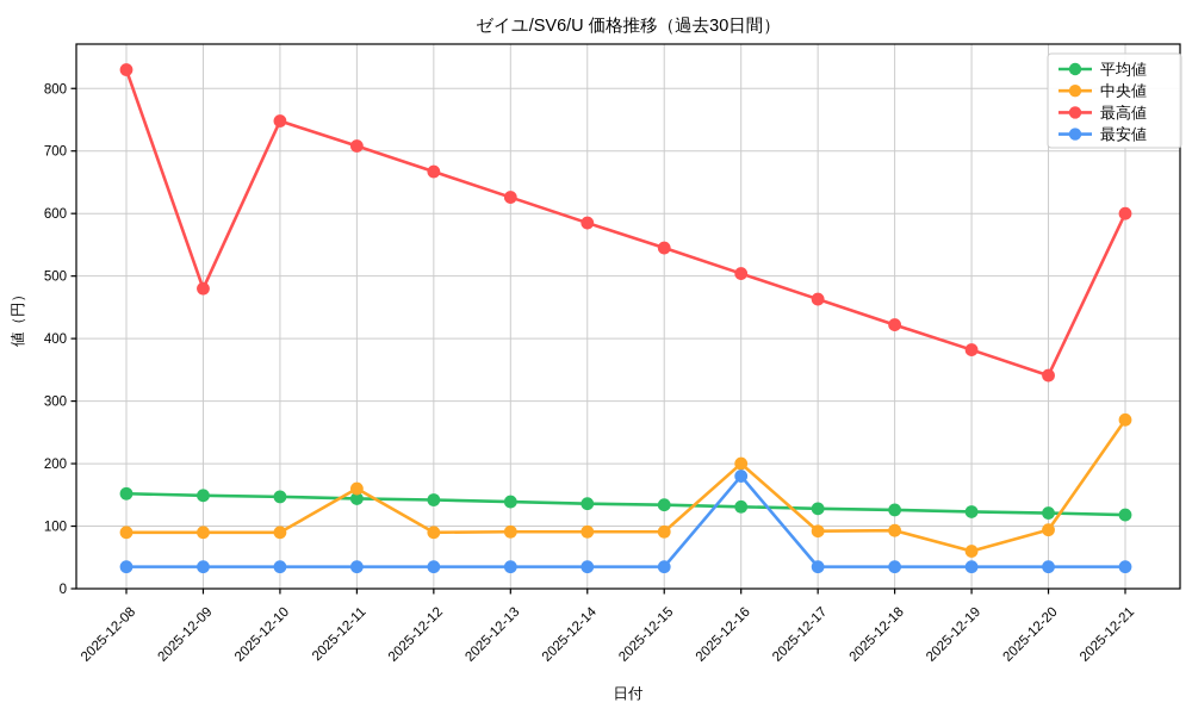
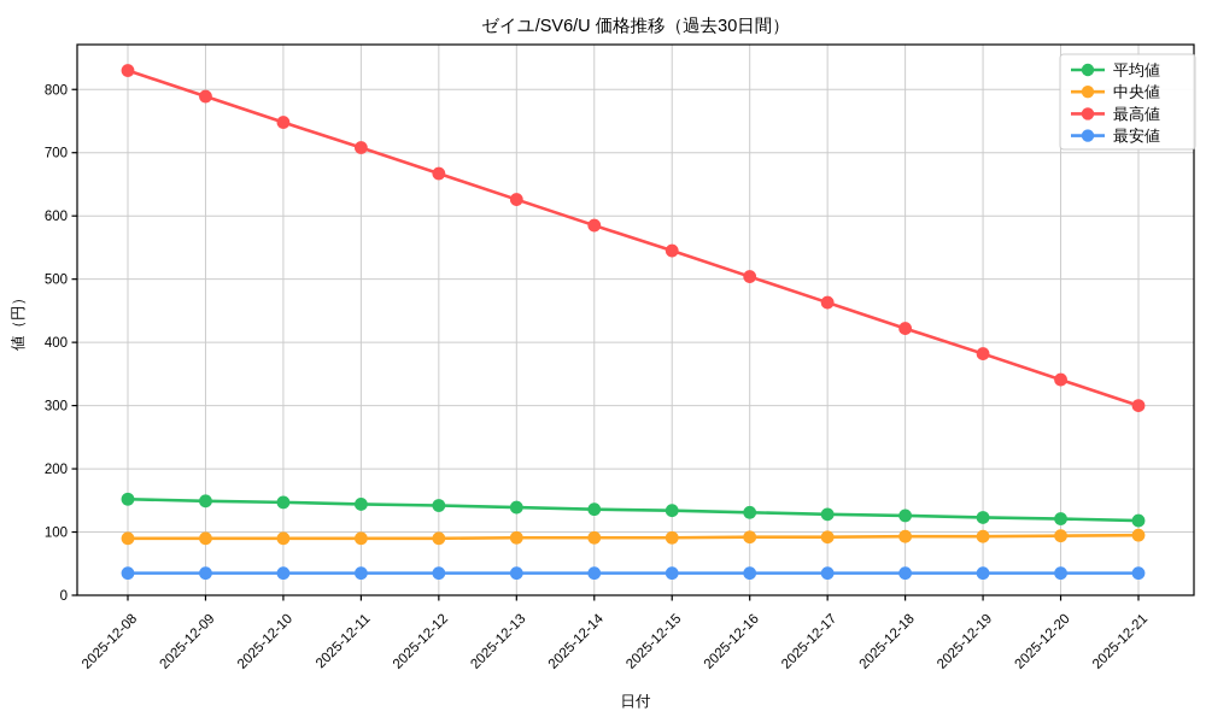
最高値/2025-12-09: 480 -> 790
中央値/2025-12-11: 160 -> 90
中央値/2025-12-16: 200 -> 90
最安値/2025-12-16: 180 -> 40
中央値/2025-12-19: 60 -> 90
中央値/2025-12-21: 270 -> 100
最高値/2025-12-21: 600 -> 300
